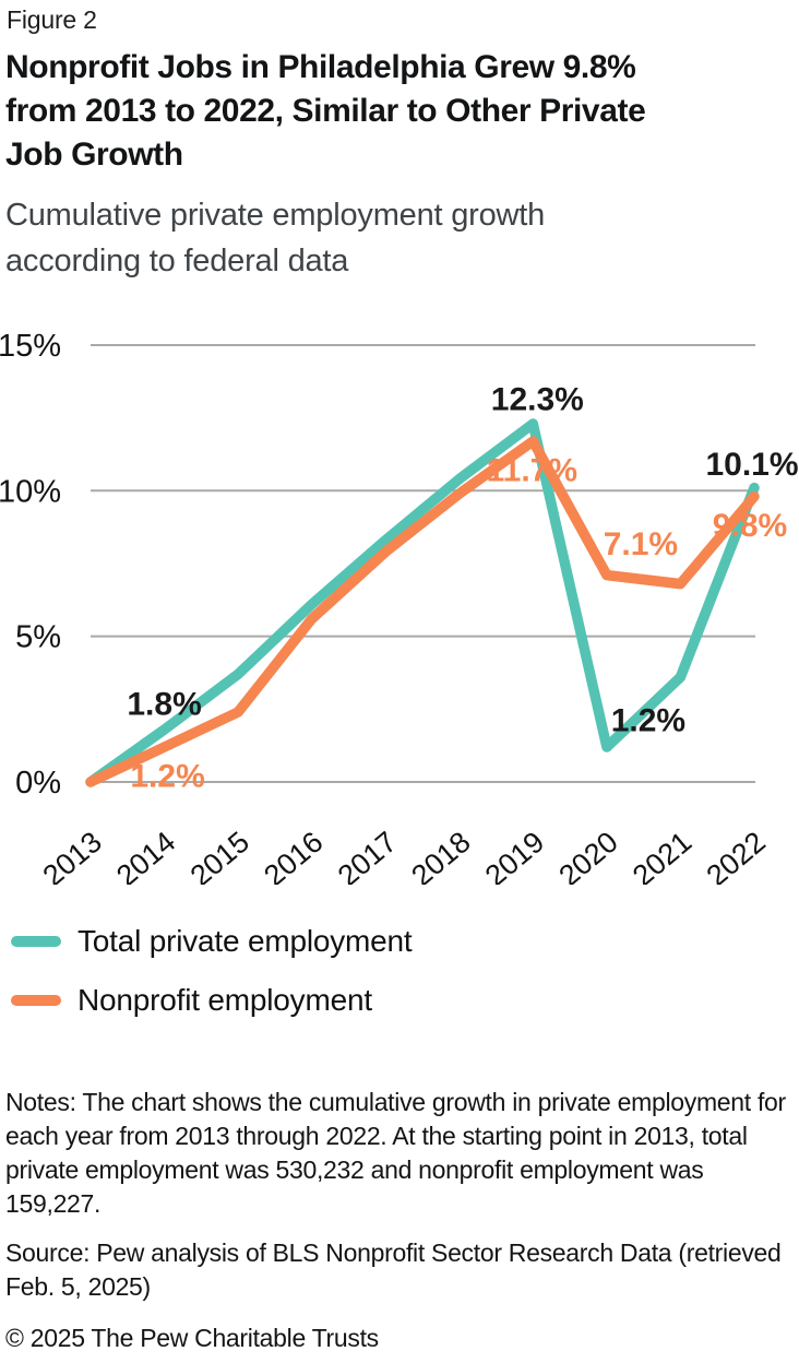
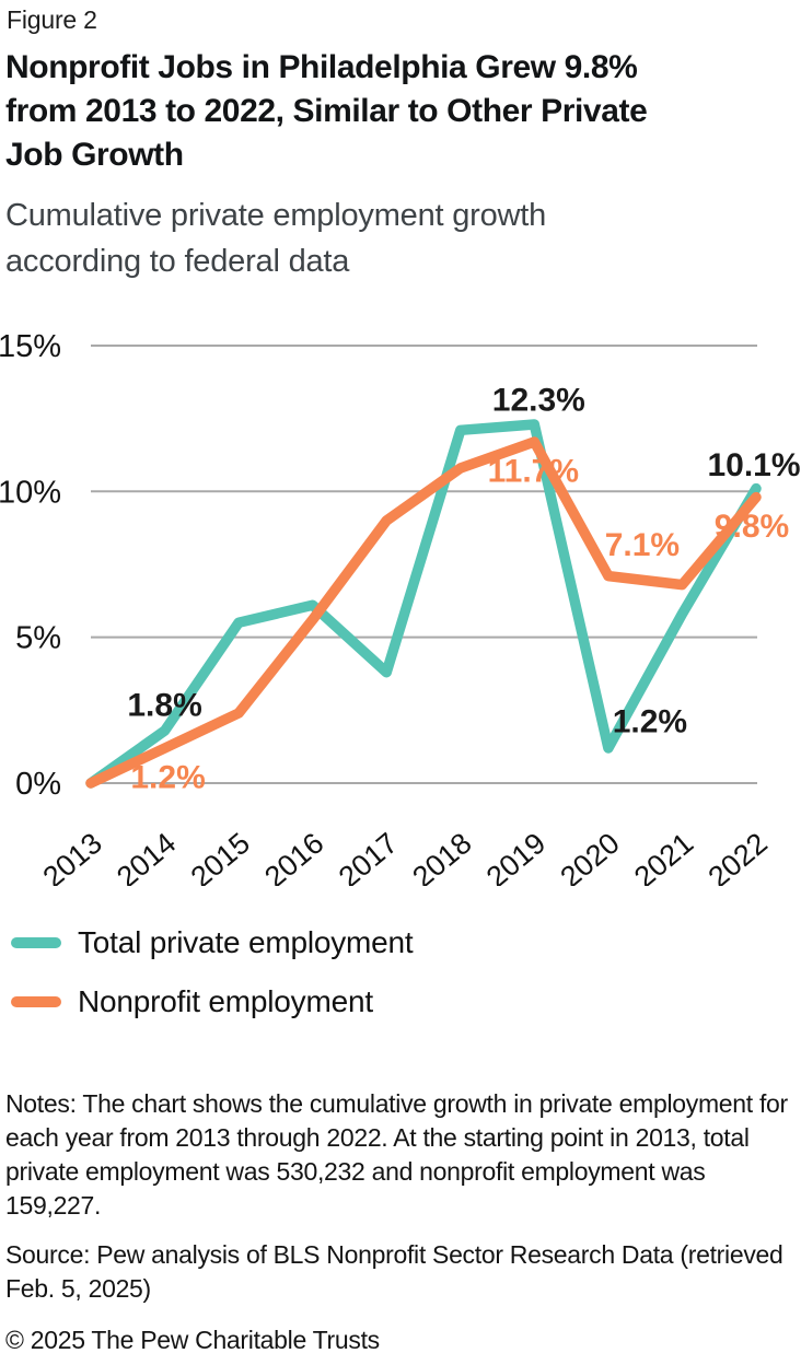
Total private employment/2015: 3.7% -> 5.5%
Total private employment/2017: 8.3% -> 3.8%
Nonprofit employment/2017: 7.9% -> 9.0%
Total private employment/2018: 10.4% -> 12.1%
Nonprofit employment/2018: 9.9% -> 10.8%
Total private employment/2021: 3.6% -> 5.8%
